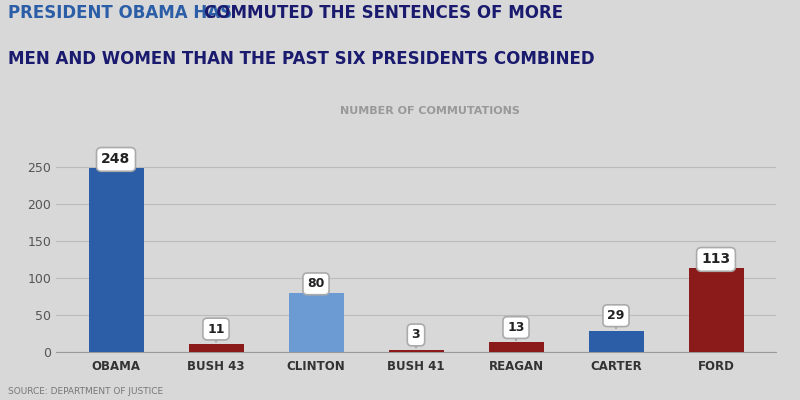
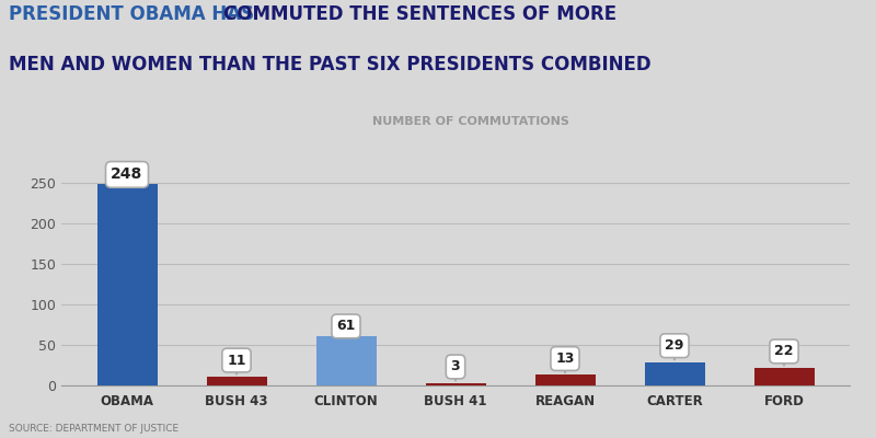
CLINTON: 80 -> 61
FORD: 113 -> 22
